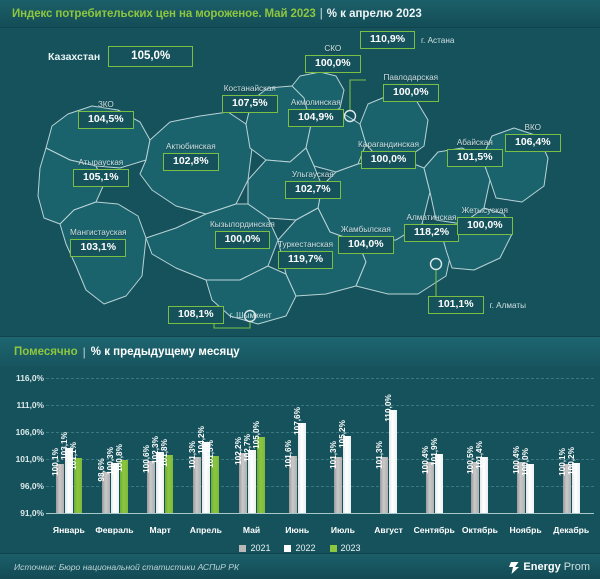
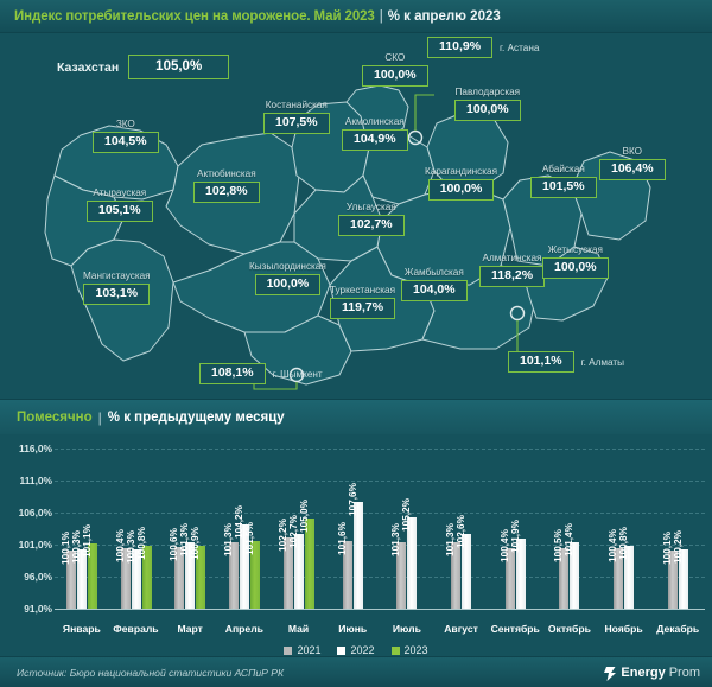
2022/Январь: 103,1% -> 100,3%
2021/Февраль: 98,6% -> 100,4%
2022/Март: 102,3% -> 101,3%
2023/Март: 101,8% -> 100,9%
2022/Август: 110,0% -> 102,6%
2022/Ноябрь: 100,0% -> 100,8%
